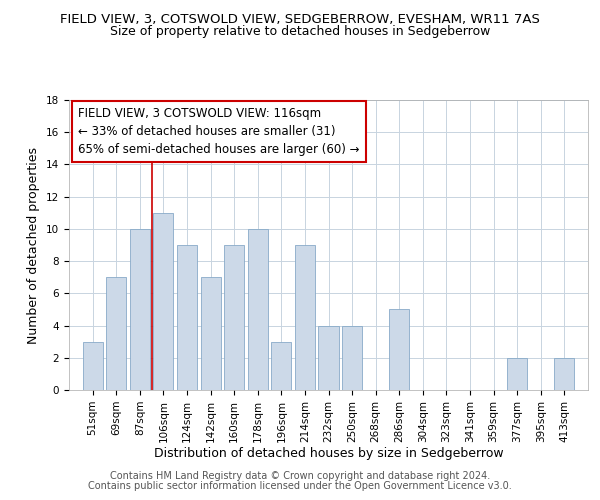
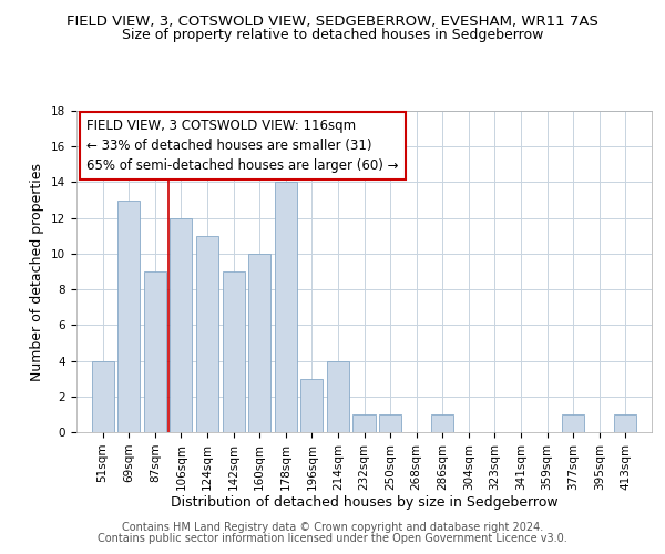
51sqm: 3 -> 4
69sqm: 7 -> 13
87sqm: 10 -> 9
106sqm: 11 -> 12
124sqm: 9 -> 11
142sqm: 7 -> 9
160sqm: 9 -> 10
178sqm: 10 -> 14
214sqm: 9 -> 4
232sqm: 4 -> 1
250sqm: 4 -> 1
286sqm: 5 -> 1
377sqm: 2 -> 1
413sqm: 2 -> 1
